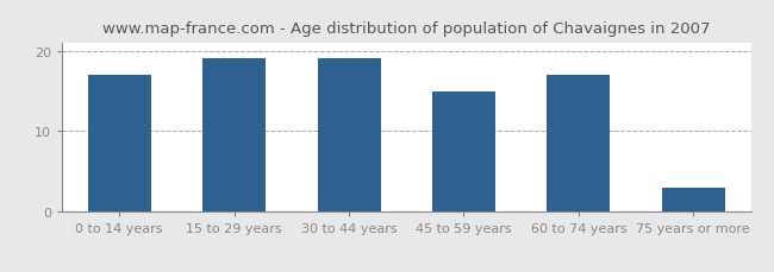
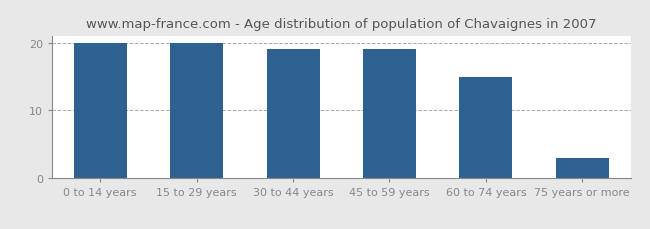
0 to 14 years: 17 -> 20
15 to 29 years: 19 -> 20
45 to 59 years: 15 -> 19
60 to 74 years: 17 -> 15
